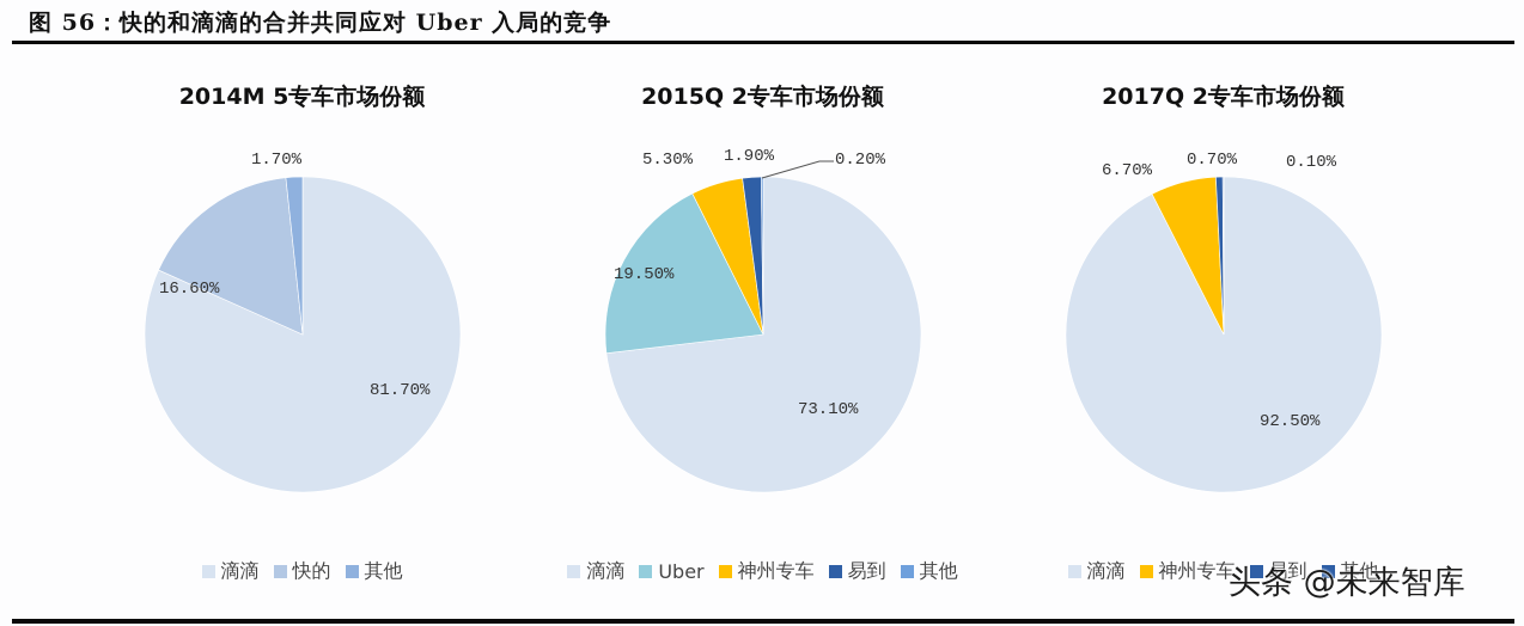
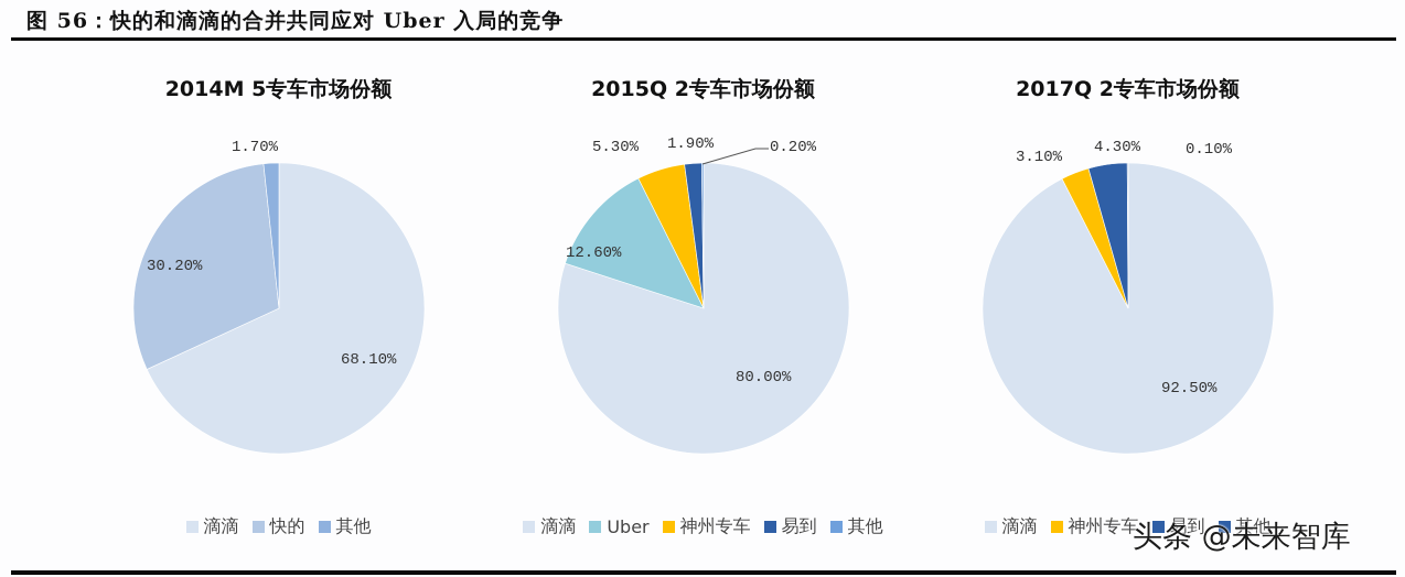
2014M 5专车市场份额/滴滴: 81.70% -> 68.10%
2014M 5专车市场份额/快的: 16.60% -> 30.20%
2015Q 2专车市场份额/滴滴: 73.10% -> 80.00%
2015Q 2专车市场份额/Uber: 19.50% -> 12.60%
2017Q 2专车市场份额/神州专车: 6.70% -> 3.10%
2017Q 2专车市场份额/易到: 0.70% -> 4.30%
